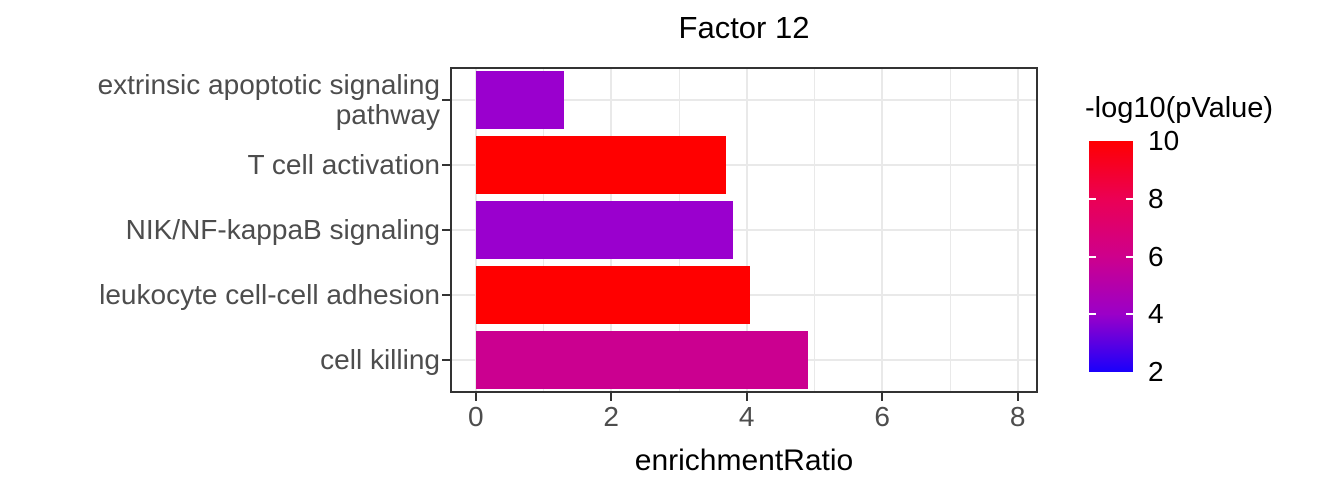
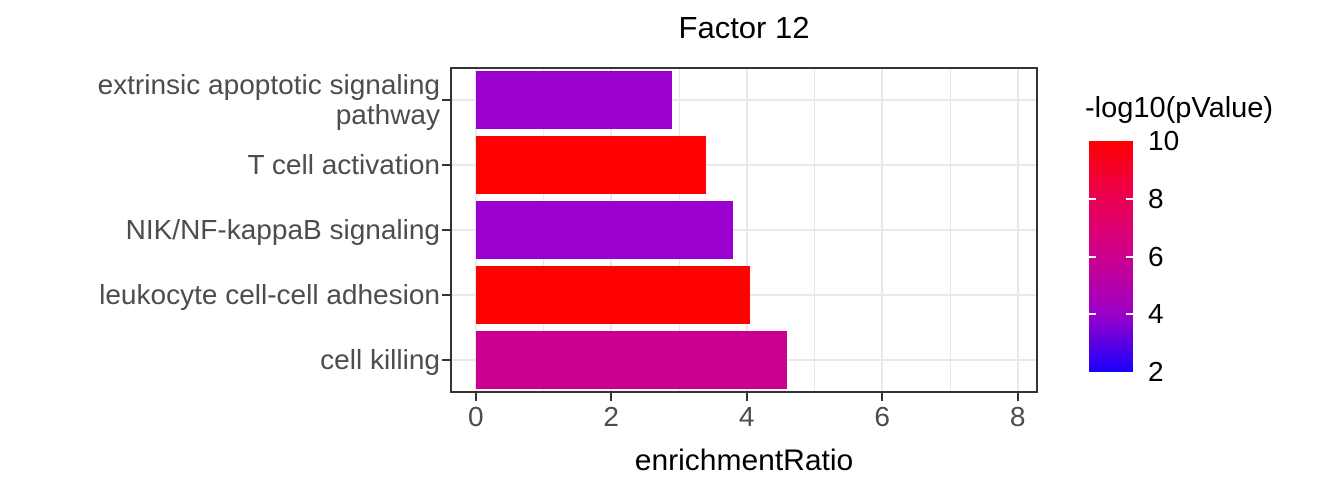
extrinsic apoptotic signaling pathway: 1.3 -> 2.9
T cell activation: 3.7 -> 3.4
cell killing: 4.9 -> 4.6
